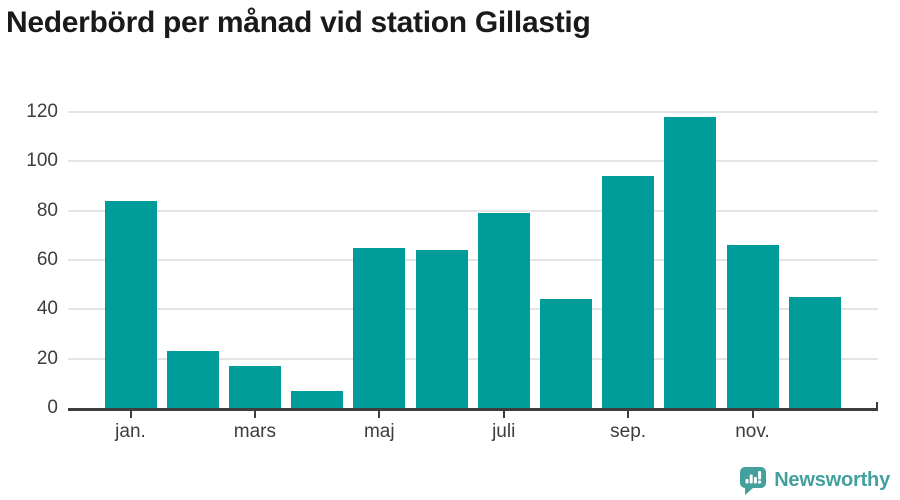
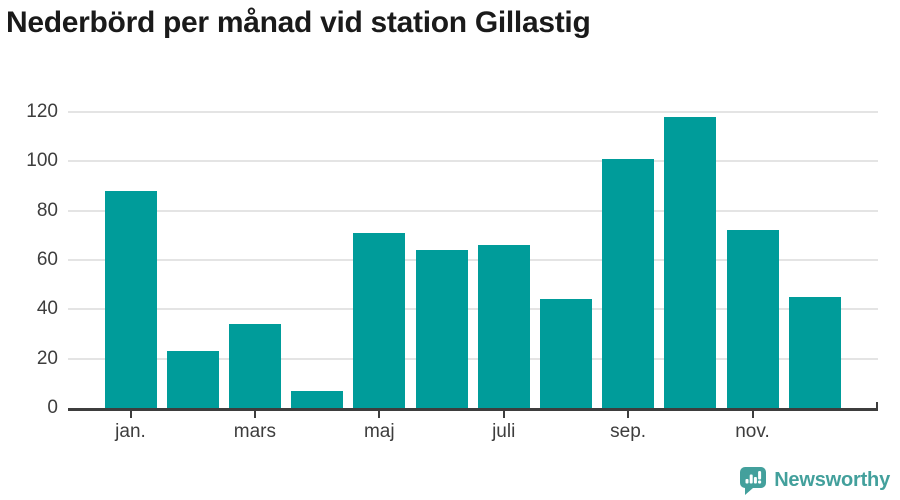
jan.: 84 -> 88
mars: 17 -> 34
maj: 65 -> 71
juli: 79 -> 66
sep.: 94 -> 101
nov.: 66 -> 72
